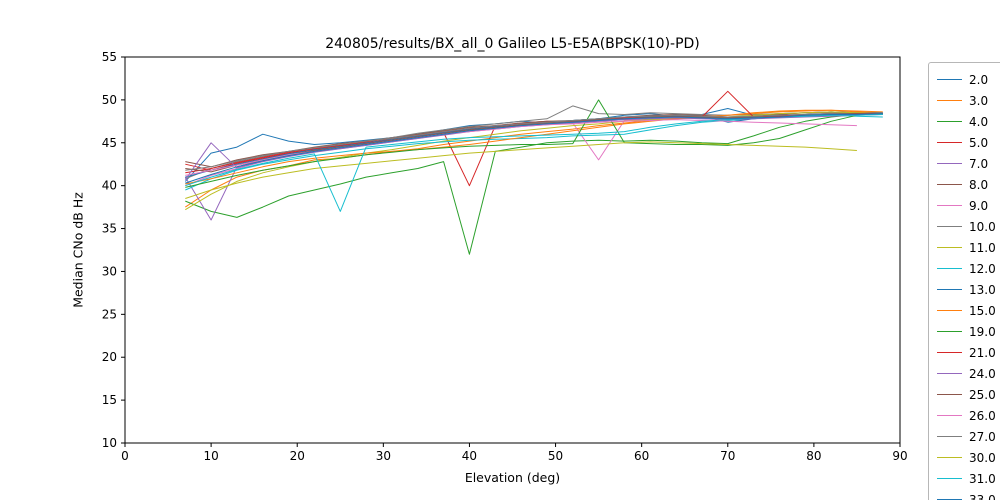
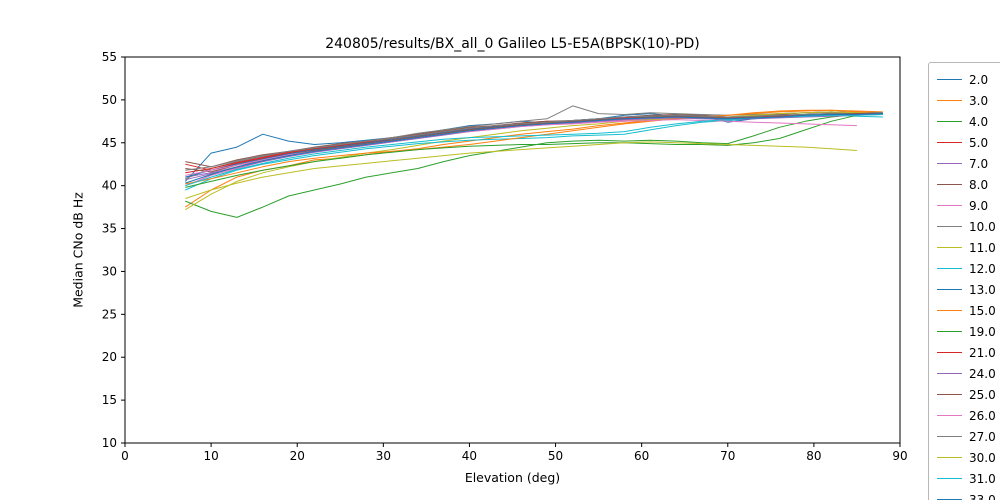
7.0/10: 36 -> 42
24.0/10: 45 -> 41
31.0/25: 37 -> 44
4.0/40: 32 -> 44
5.0/40: 40 -> 47
9.0/55: 43 -> 48
19.0/55: 50 -> 45
2.0/70: 49 -> 48
21.0/70: 51 -> 48
